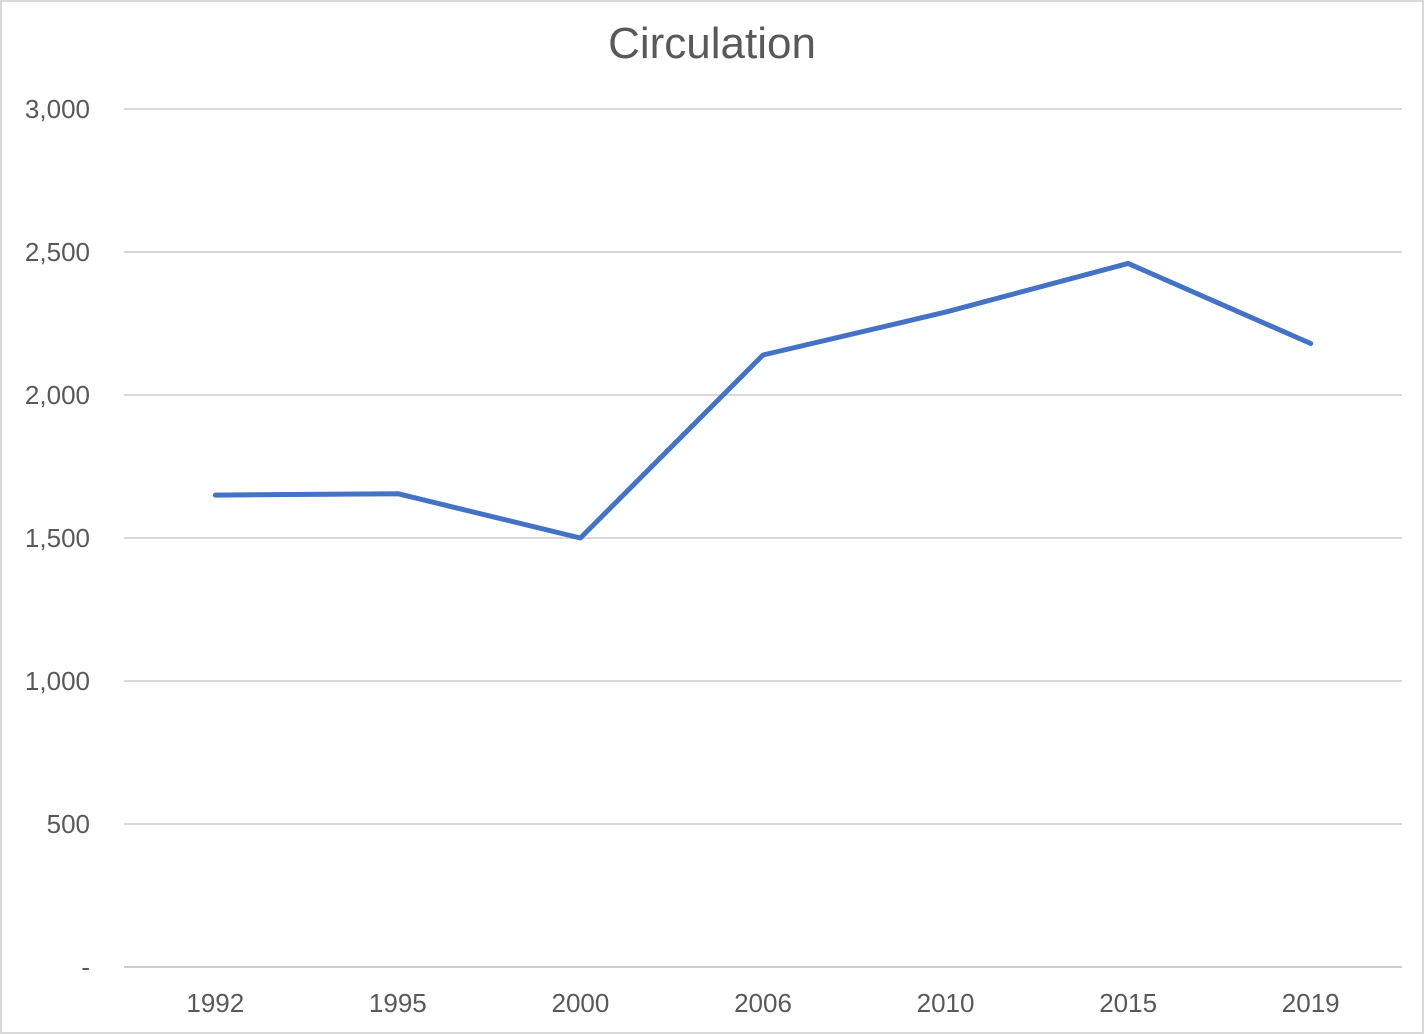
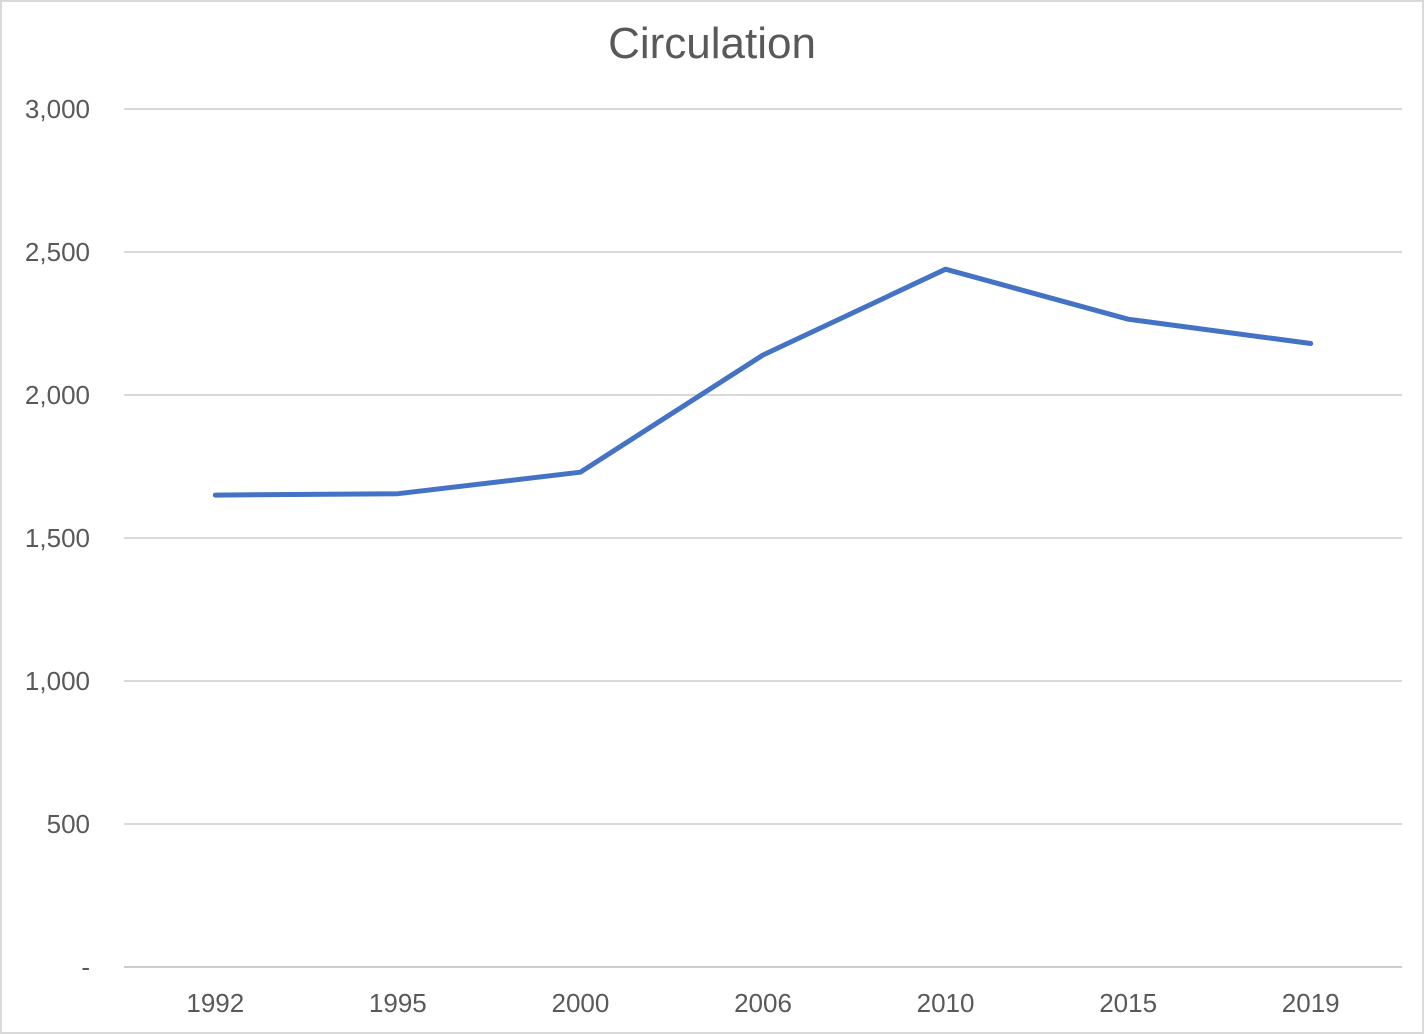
2000: 1500 -> 1730
2010: 2290 -> 2440
2015: 2460 -> 2260
